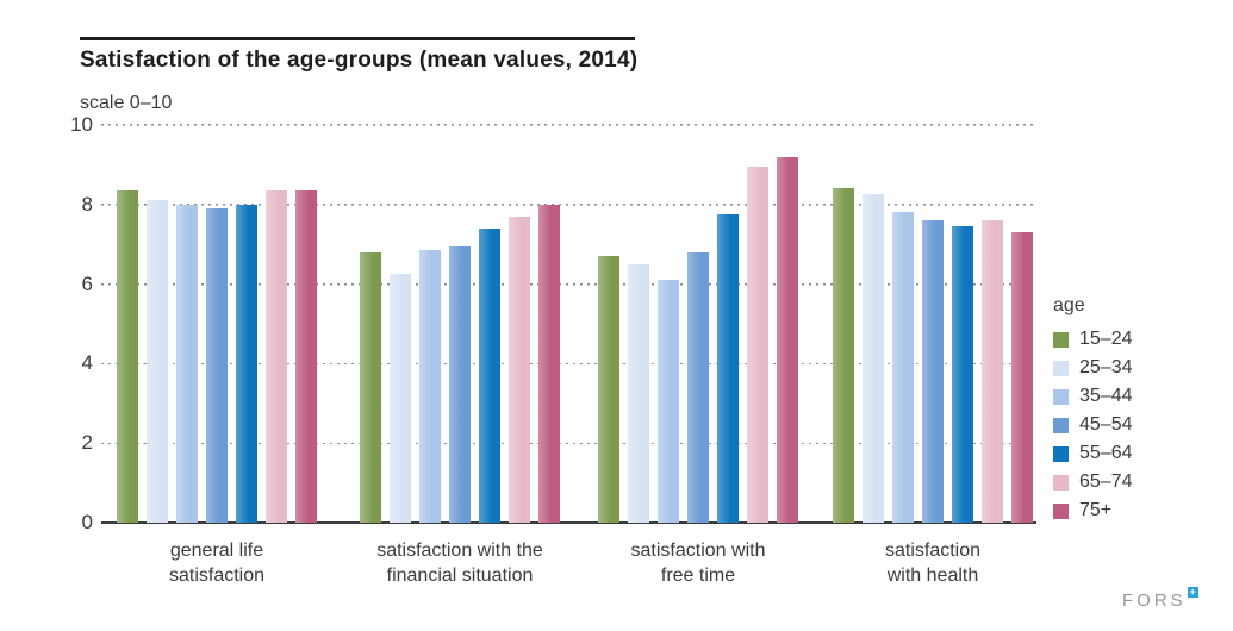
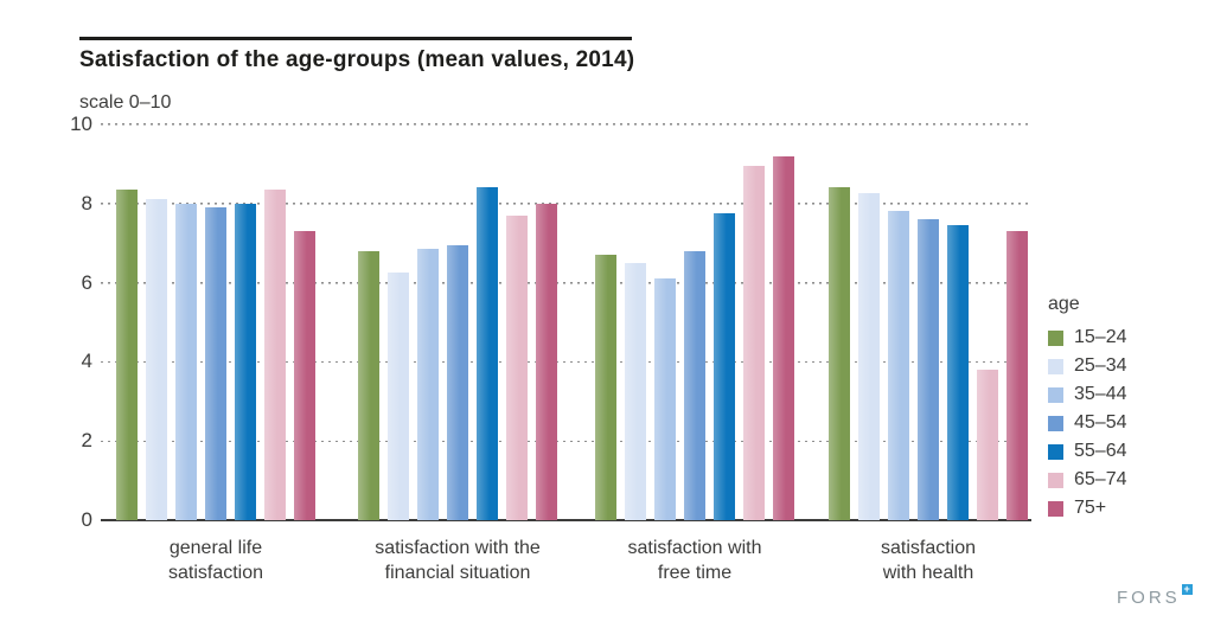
75+/general life satisfaction: 8.3 -> 7.3
55–64/satisfaction with the financial situation: 7.4 -> 8.4
65–74/satisfaction with health: 7.6 -> 3.8
